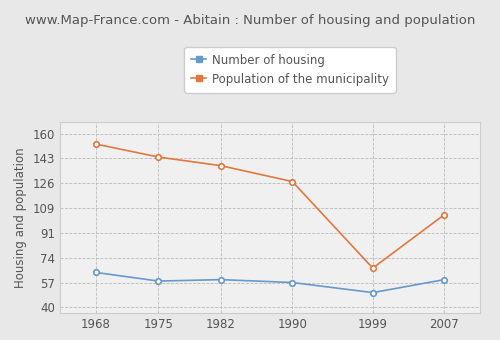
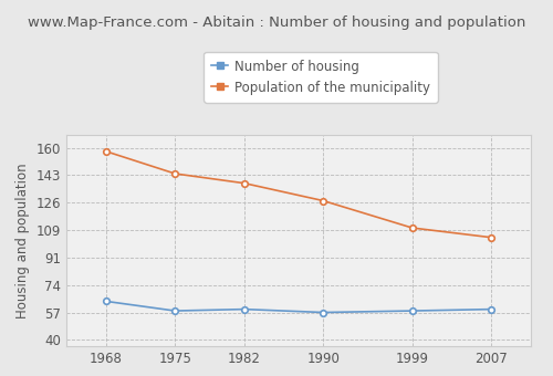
Population of the municipality/1968: 153 -> 158
Number of housing/1999: 50 -> 58
Population of the municipality/1999: 67 -> 110
